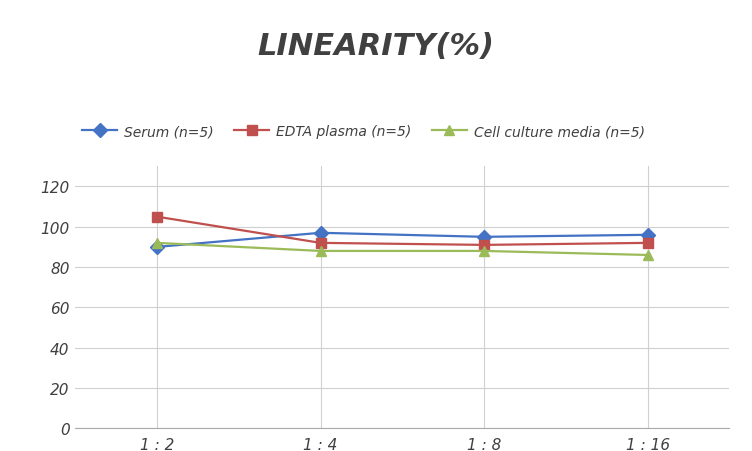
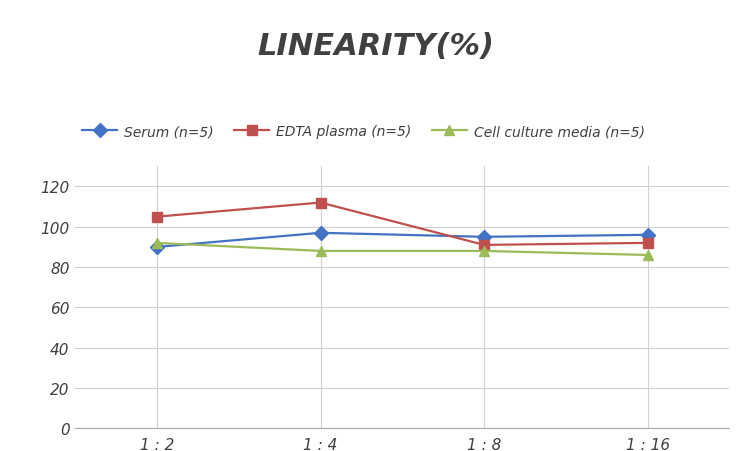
EDTA plasma (n=5)/1 : 4: 92 -> 112
